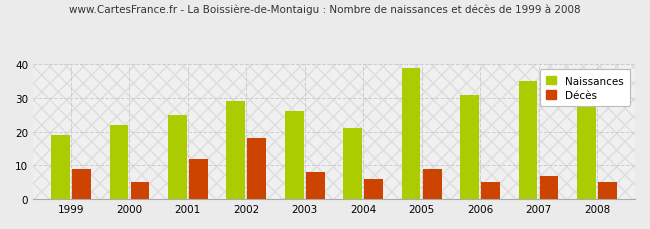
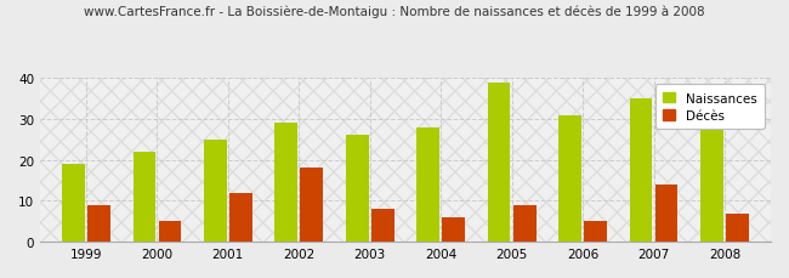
Naissances/2004: 21 -> 28
Décès/2007: 7 -> 14
Décès/2008: 5 -> 7
